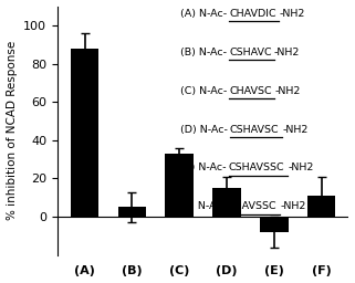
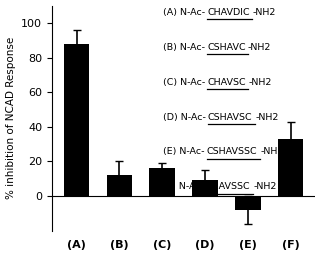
(B): 5 -> 12
(C): 33 -> 16
(D): 15 -> 9
(F): 11 -> 33
